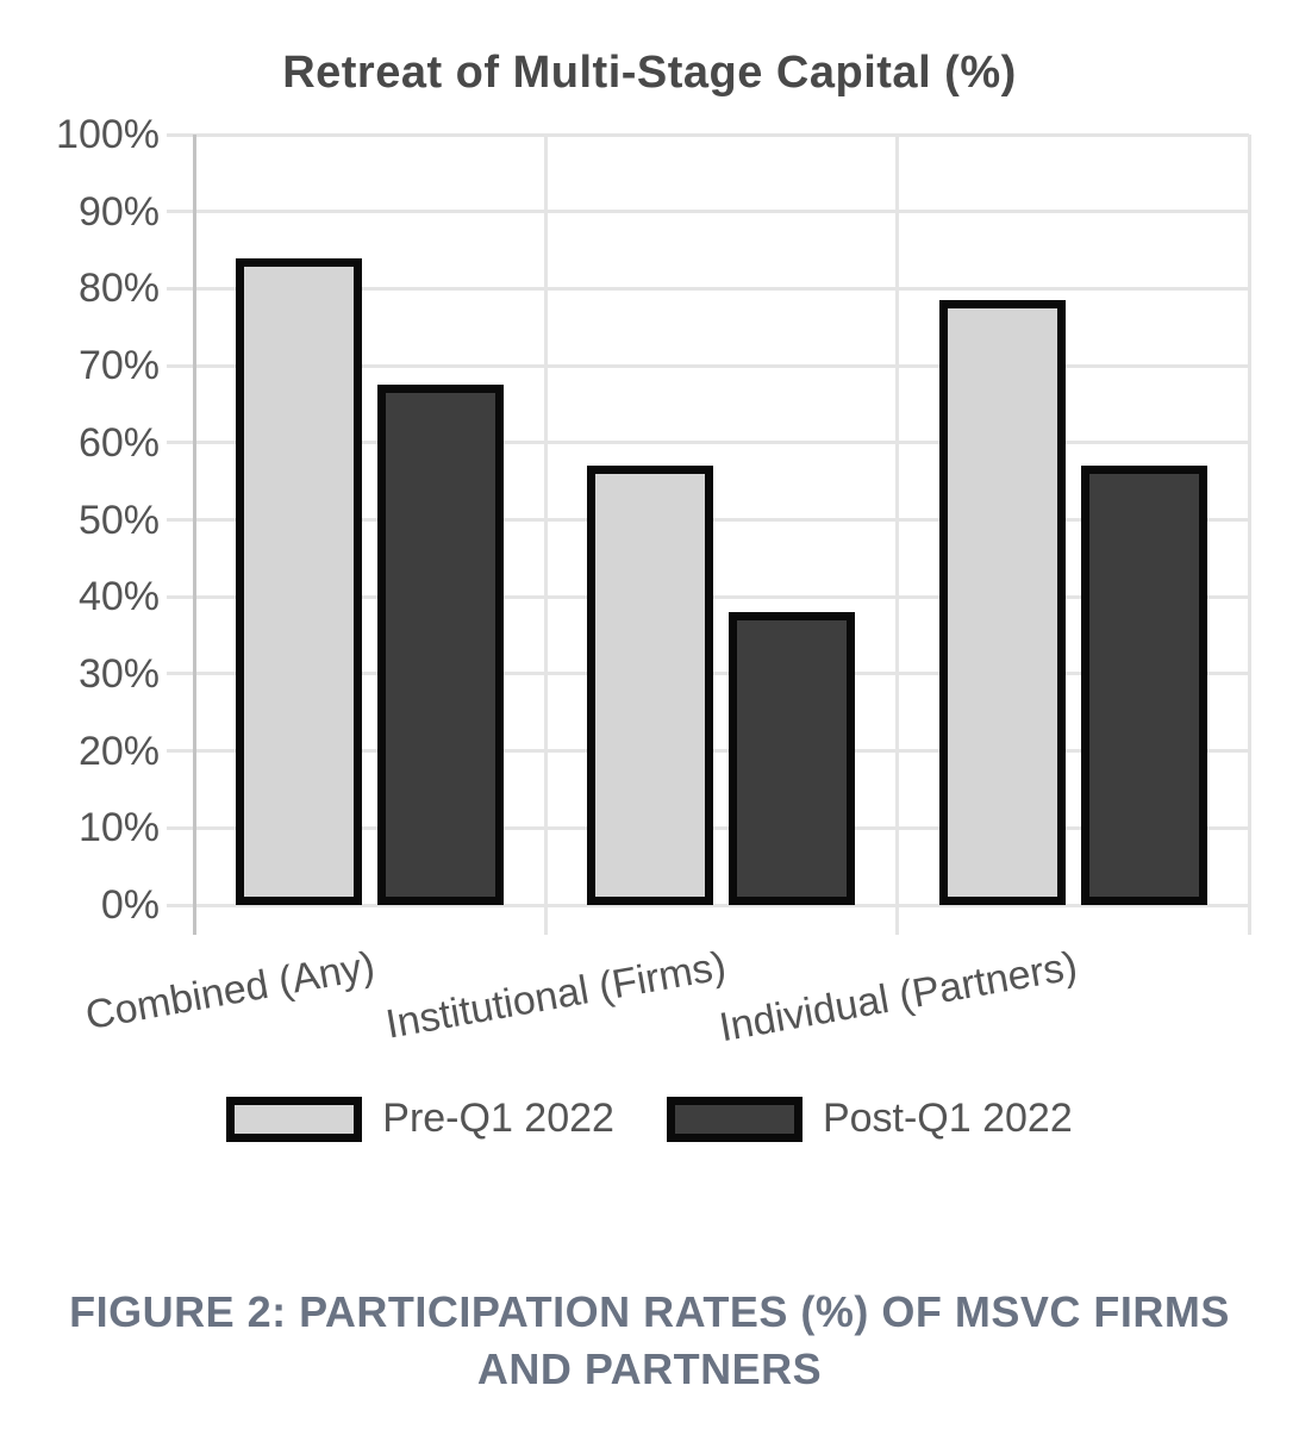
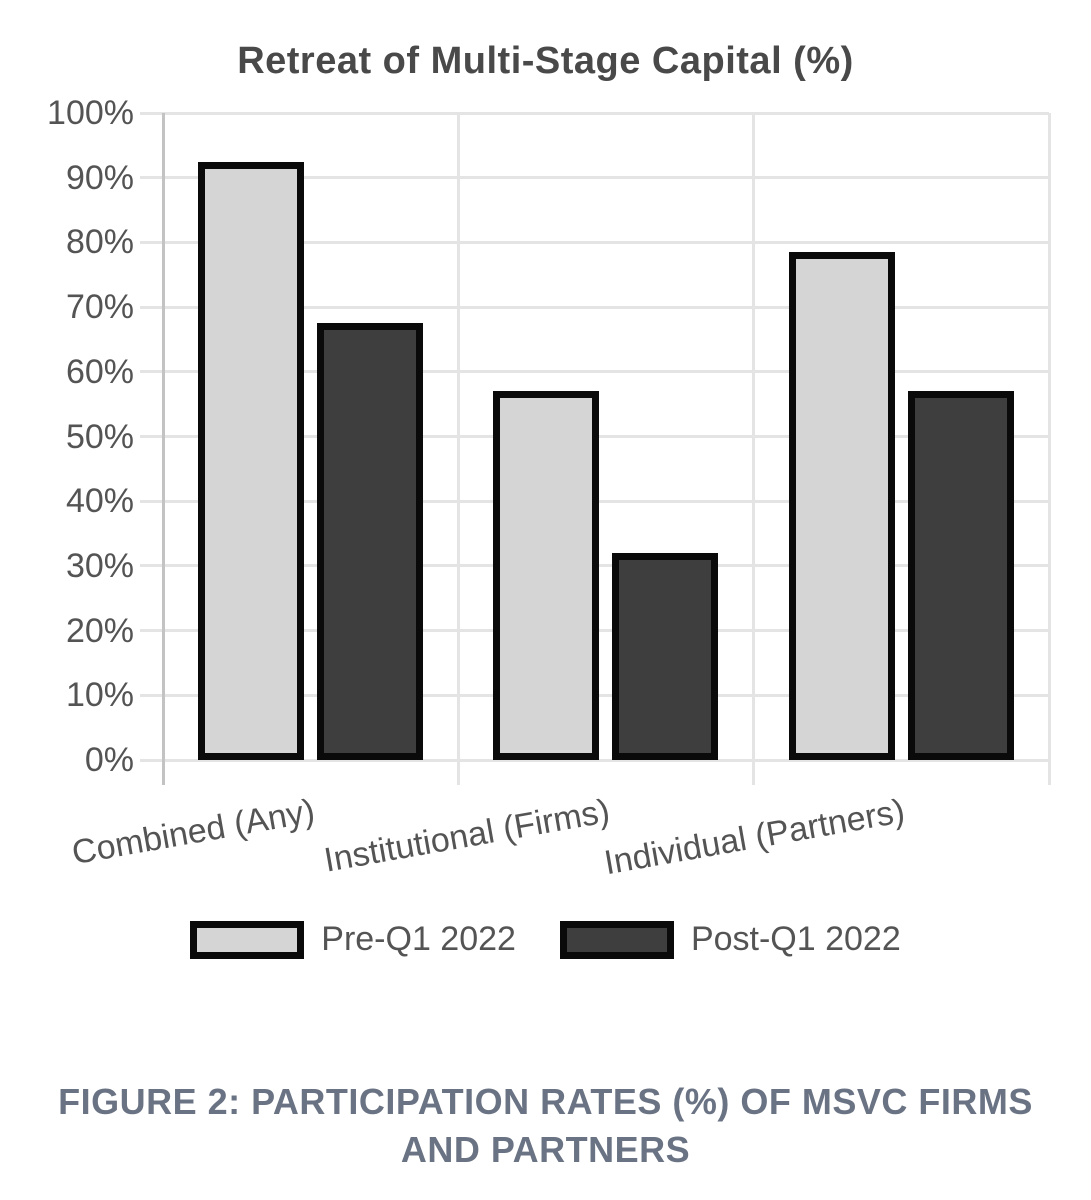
Pre-Q1 2022/Combined (Any): 84% -> 92%
Post-Q1 2022/Institutional (Firms): 38% -> 32%
